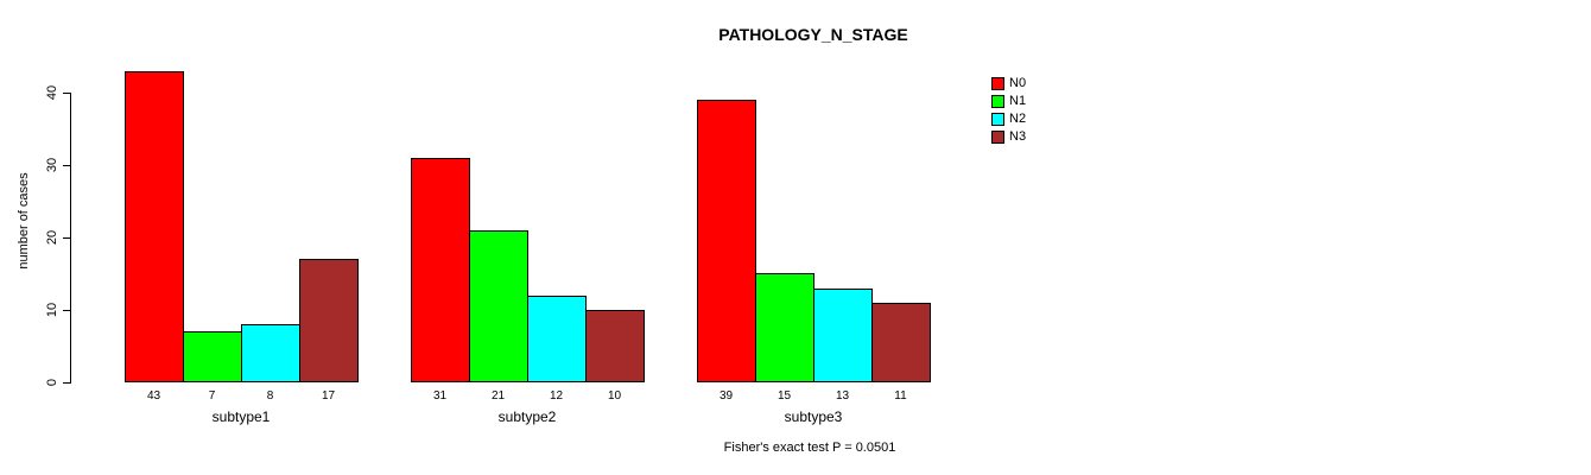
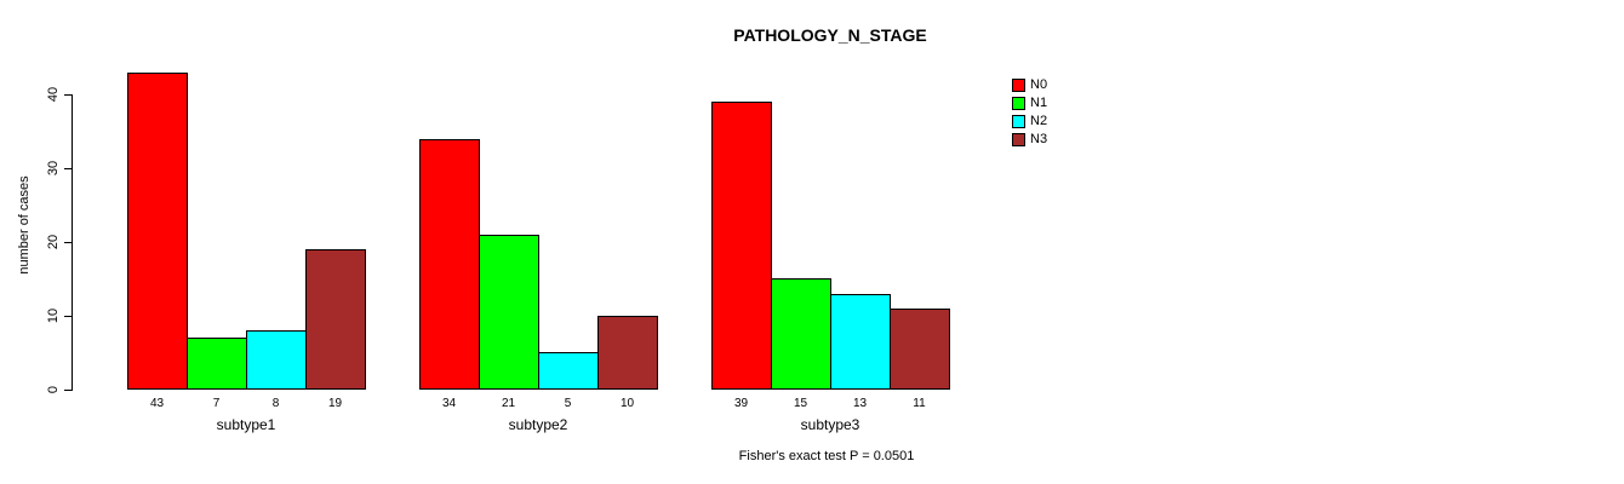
N3/subtype1: 17 -> 19
N0/subtype2: 31 -> 34
N2/subtype2: 12 -> 5
